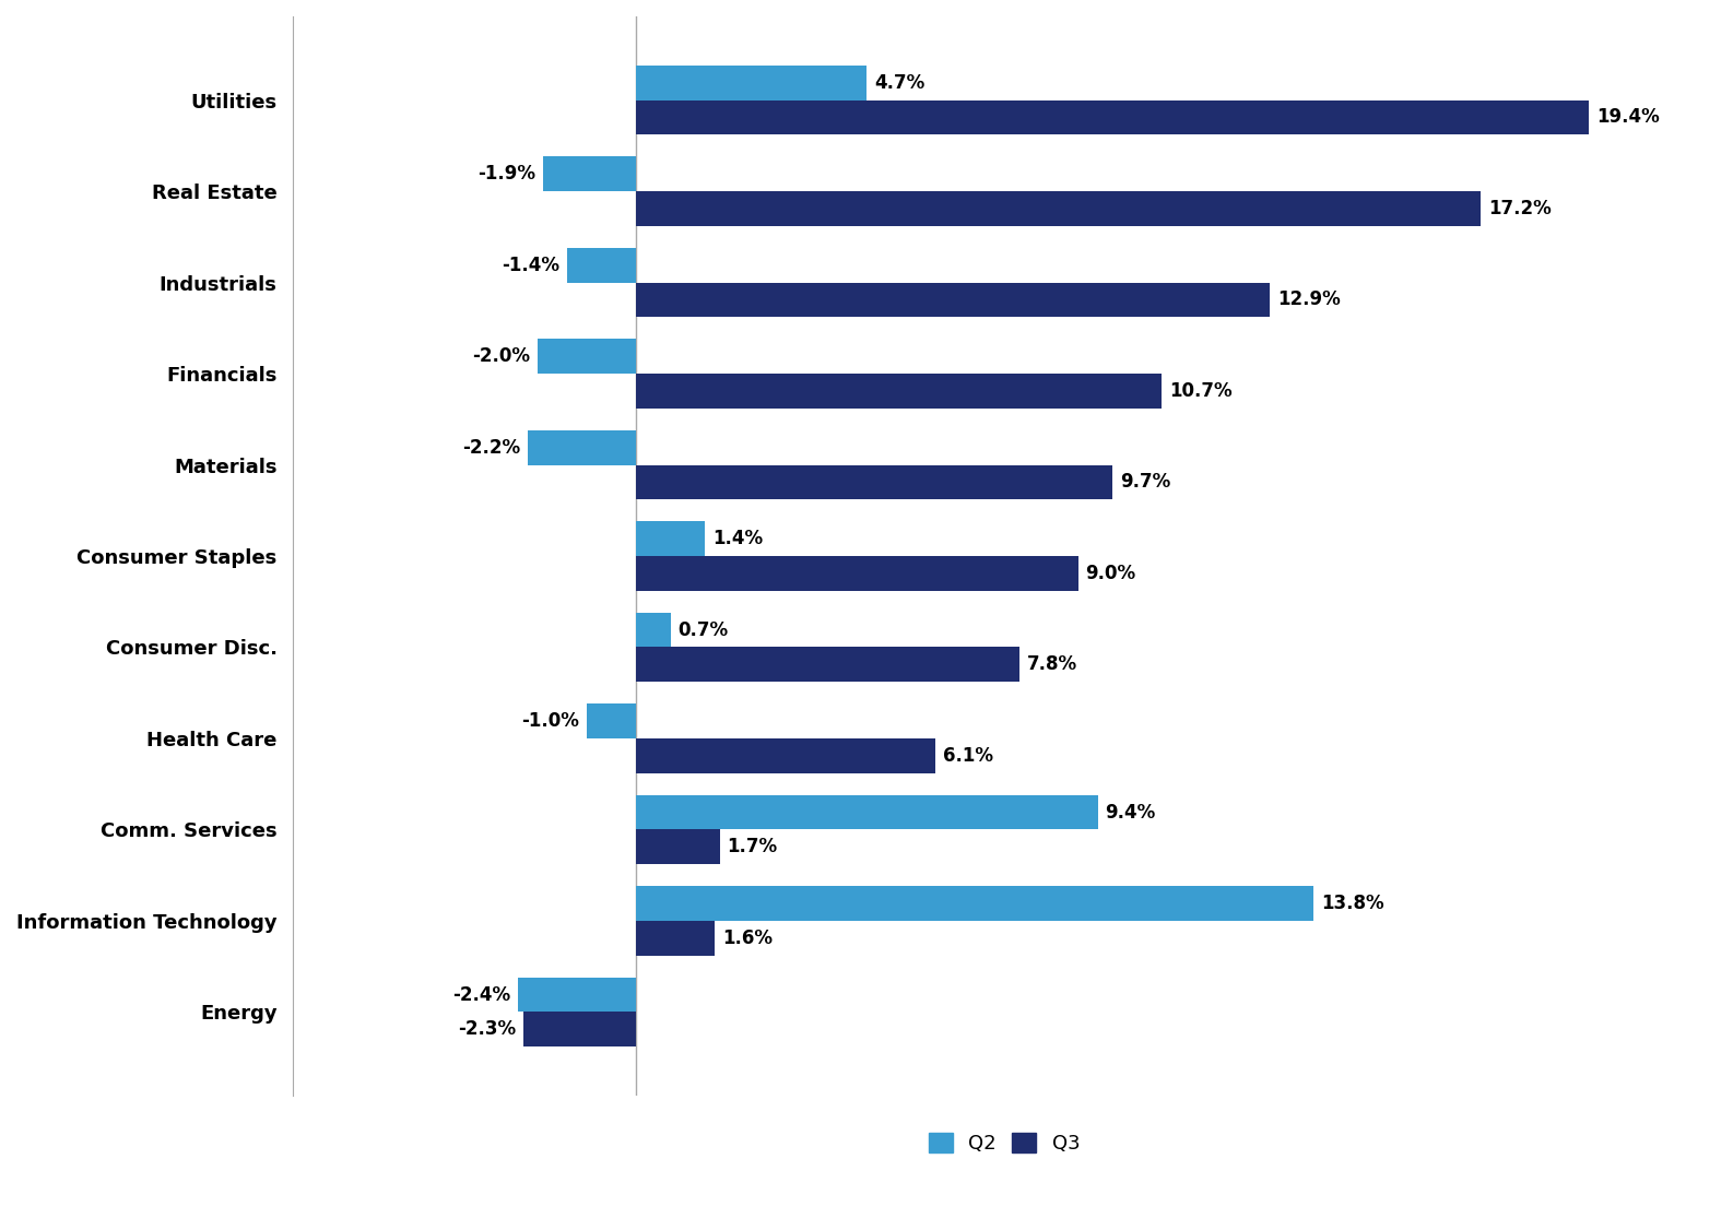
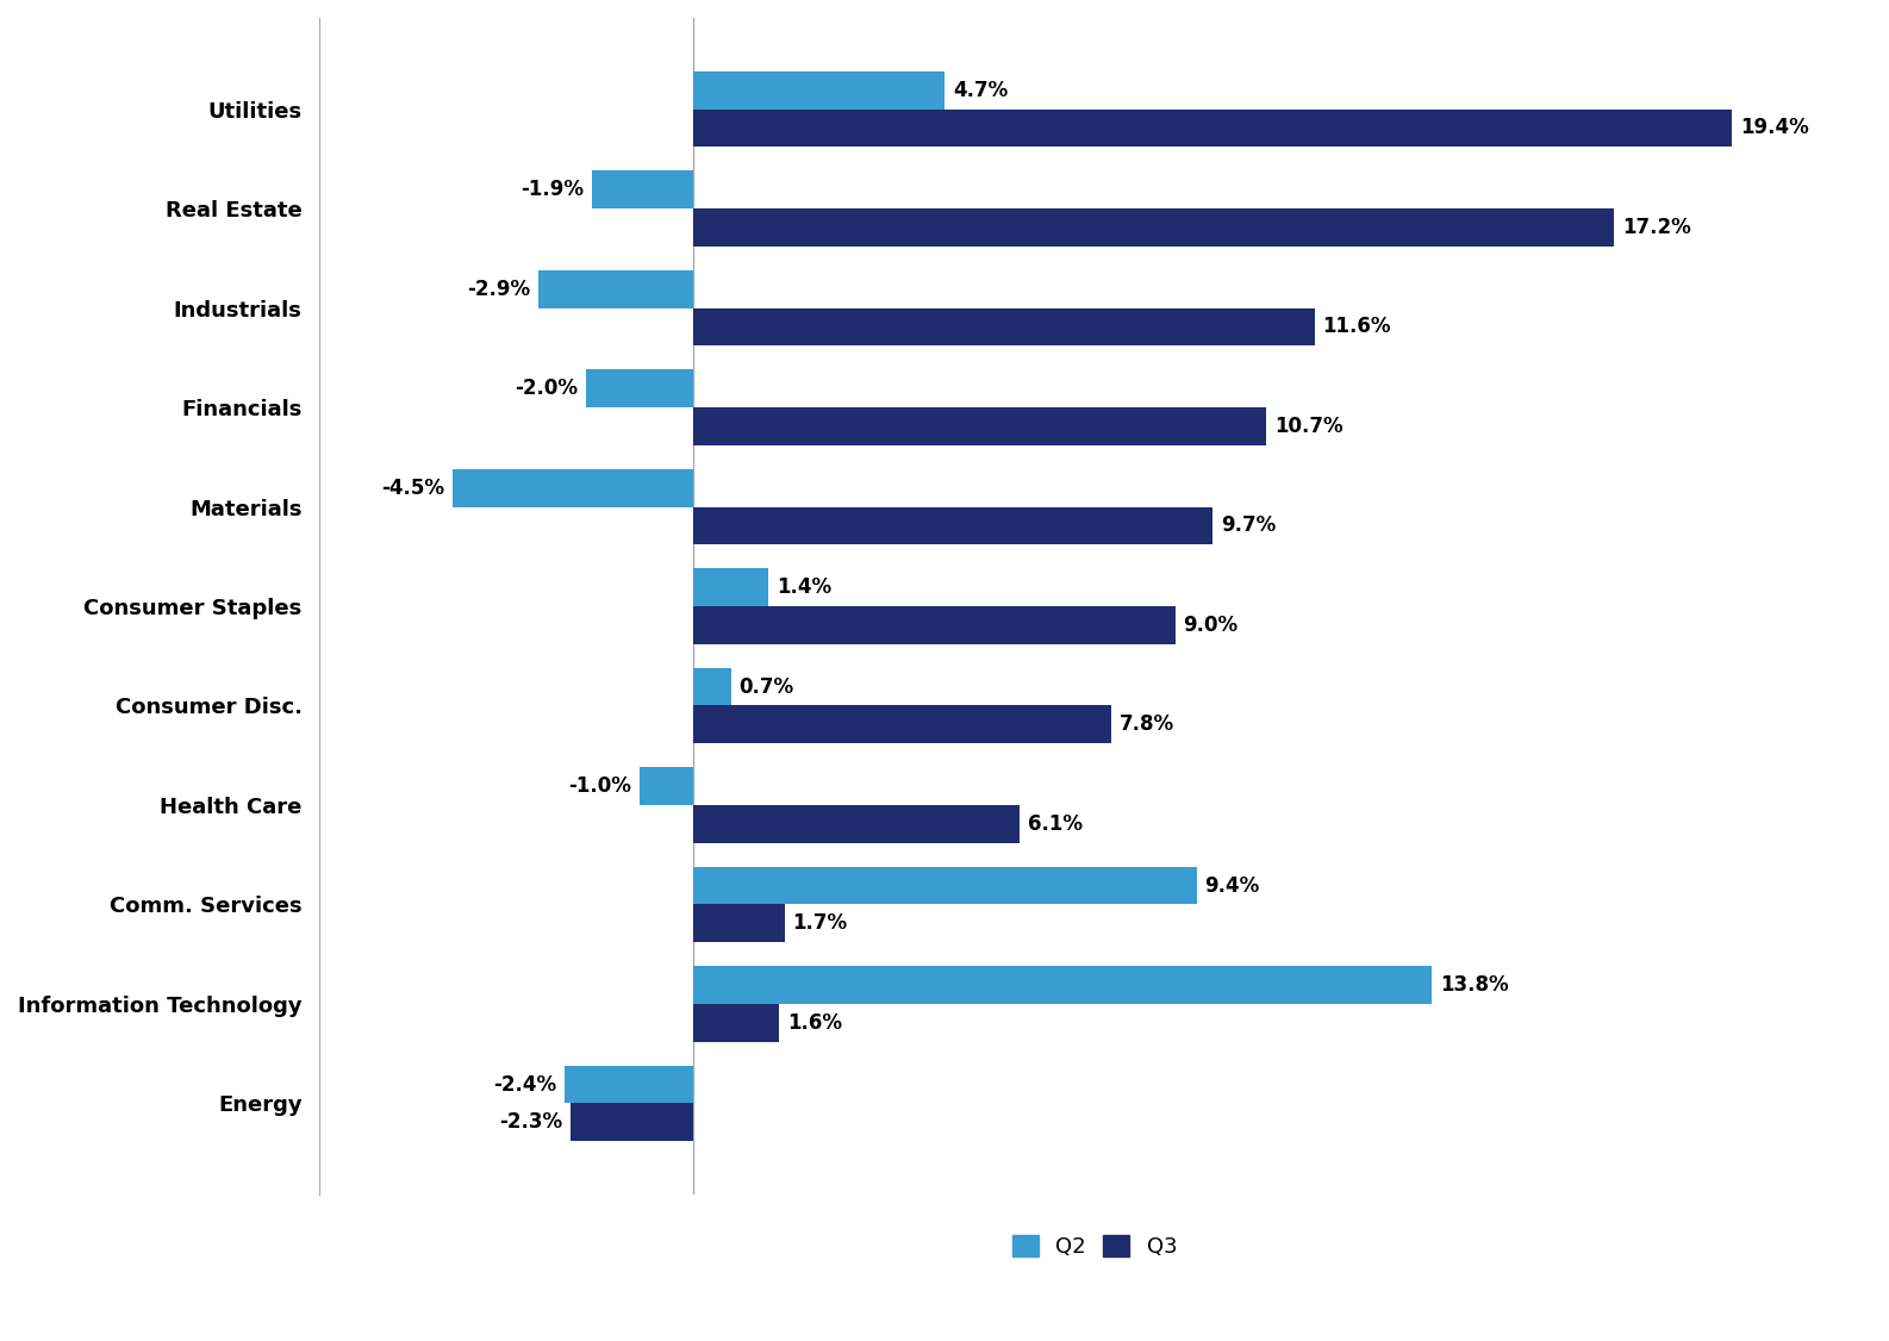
Q2/Industrials: -1.4% -> -2.9%
Q3/Industrials: 12.9% -> 11.6%
Q2/Materials: -2.2% -> -4.5%
